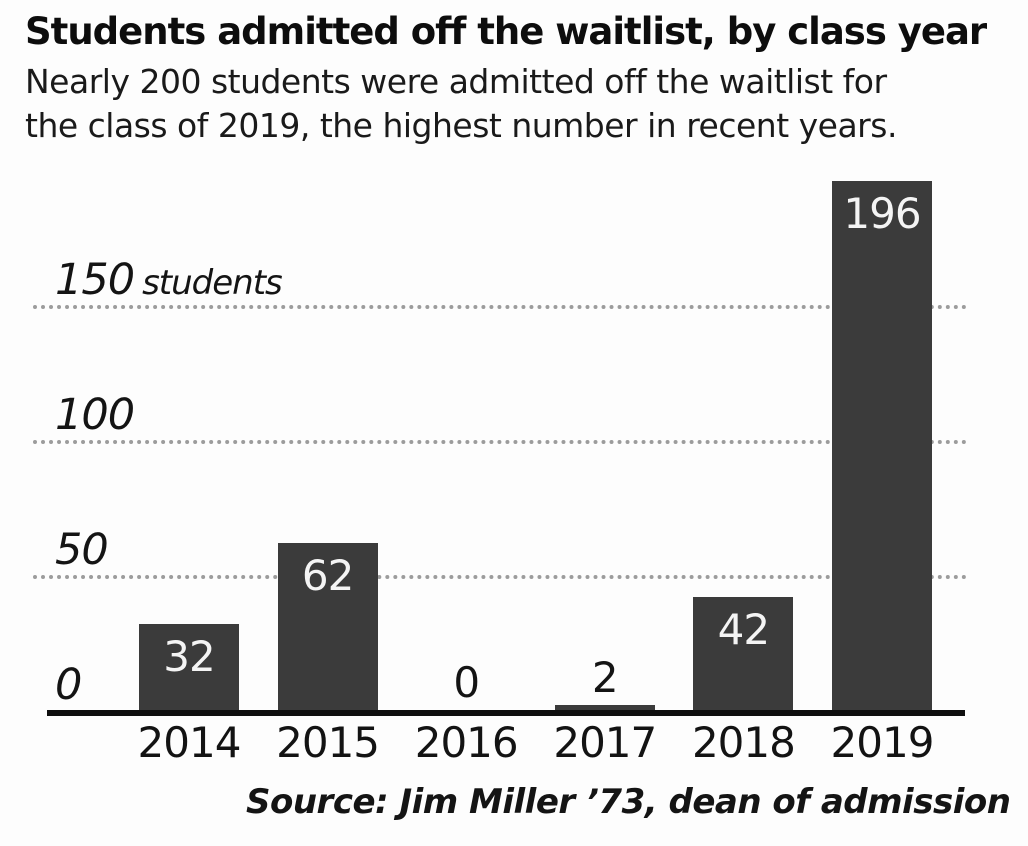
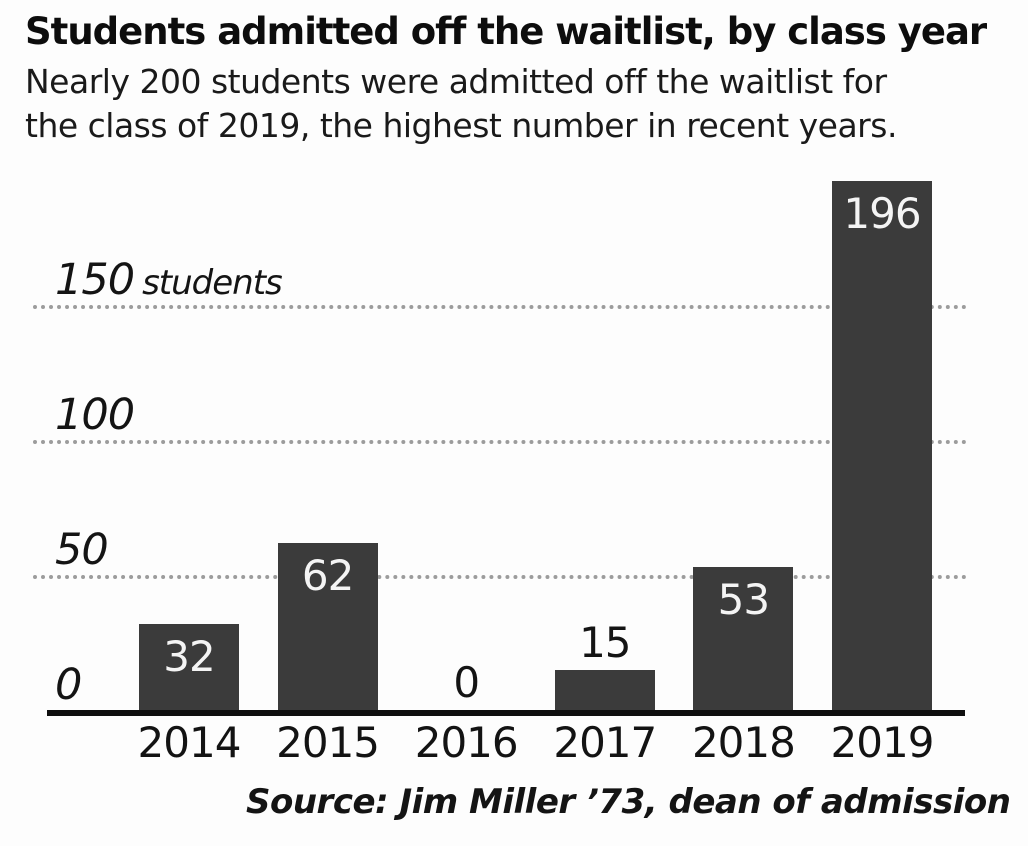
2017: 2 -> 15
2018: 42 -> 53
